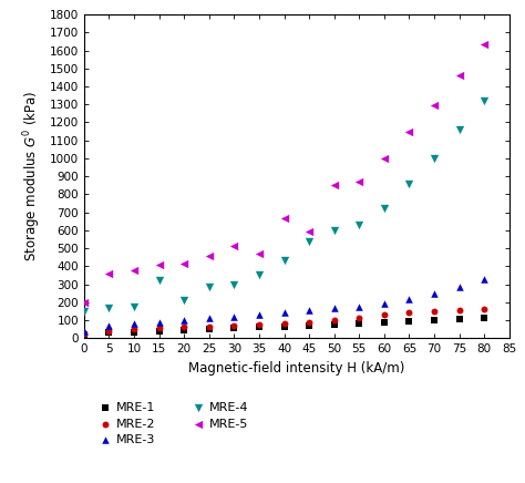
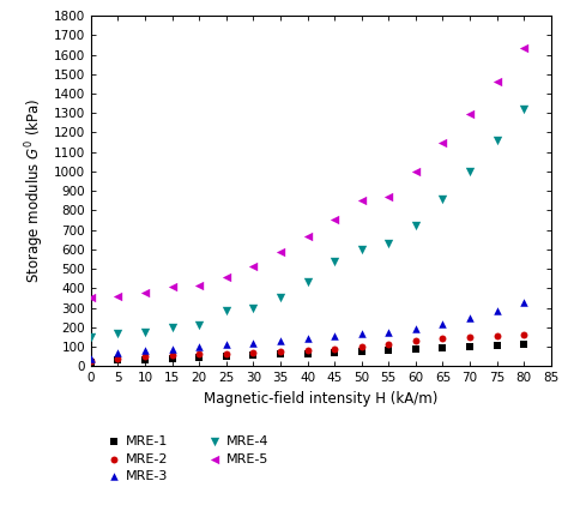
MRE-5/0: 200 -> 350
MRE-4/15: 320 -> 200
MRE-5/35: 470 -> 580
MRE-5/45: 590 -> 750
